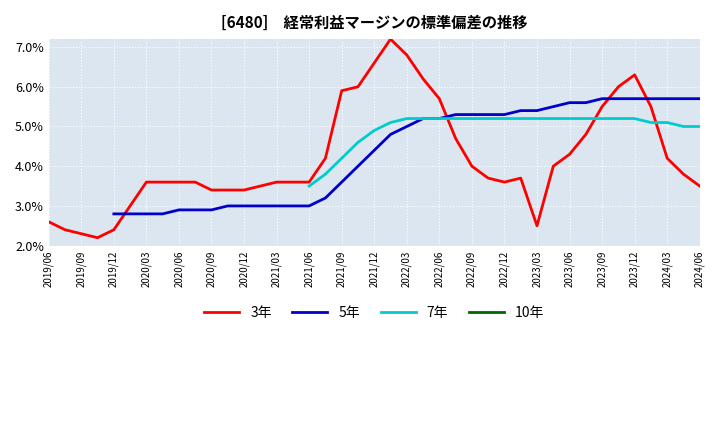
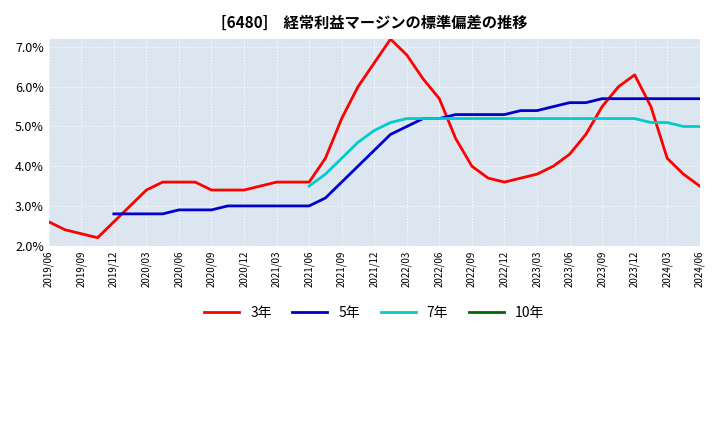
3年/2019/12: 2.4% -> 2.6%
3年/2020/03: 3.6% -> 3.4%
3年/2021/09: 5.9% -> 5.2%
3年/2023/03: 2.5% -> 3.8%
